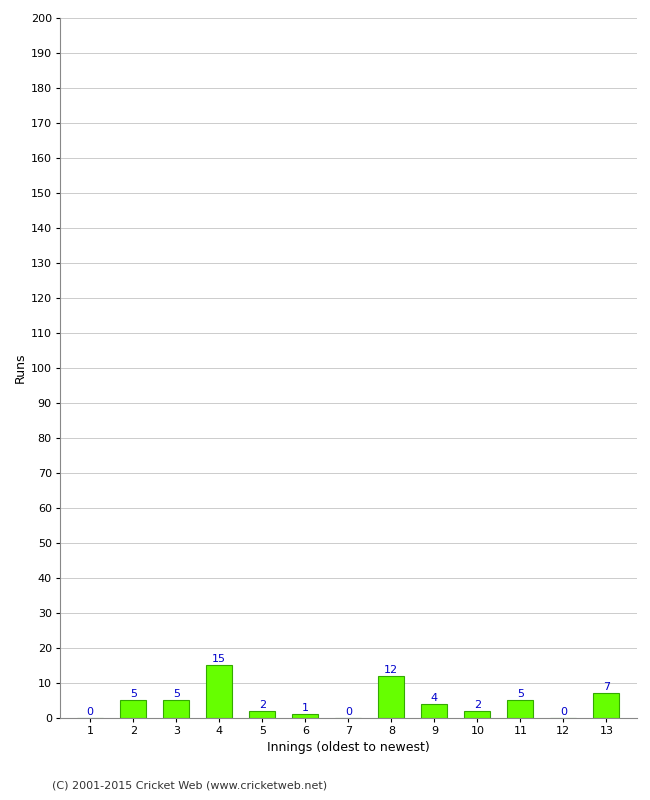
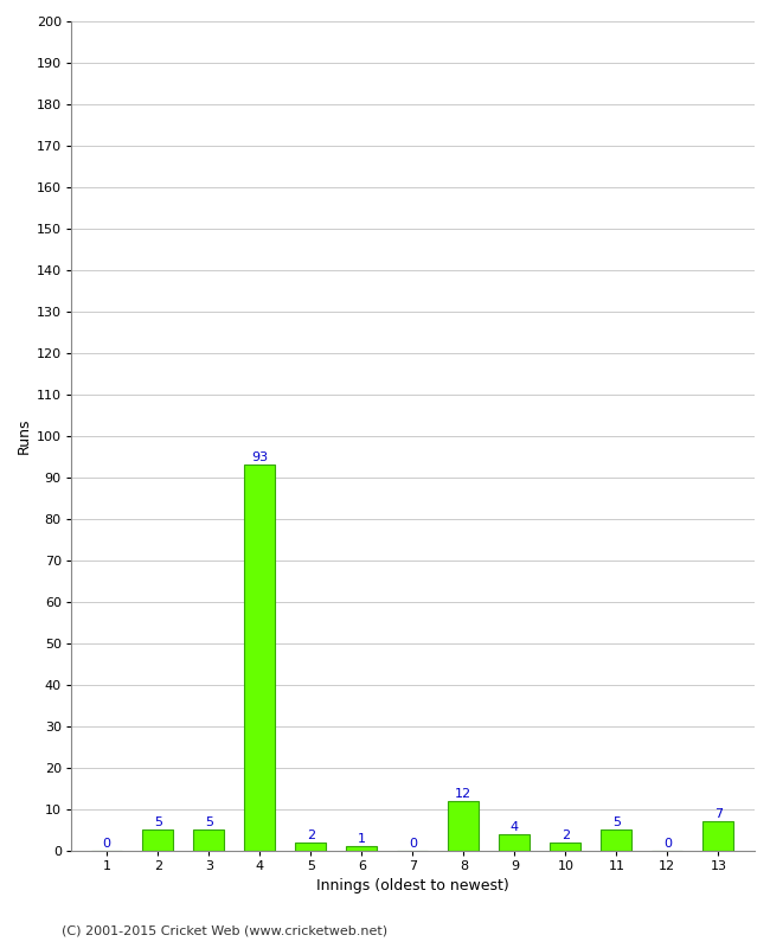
4: 15 -> 93
